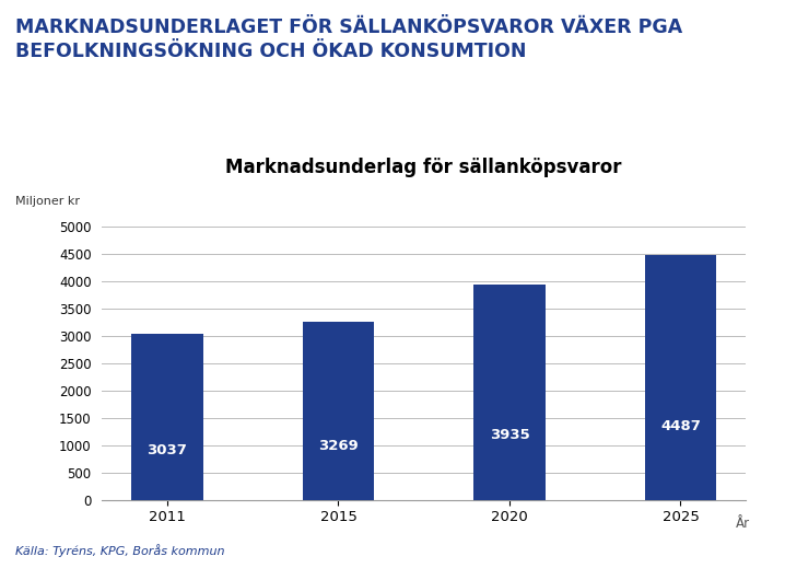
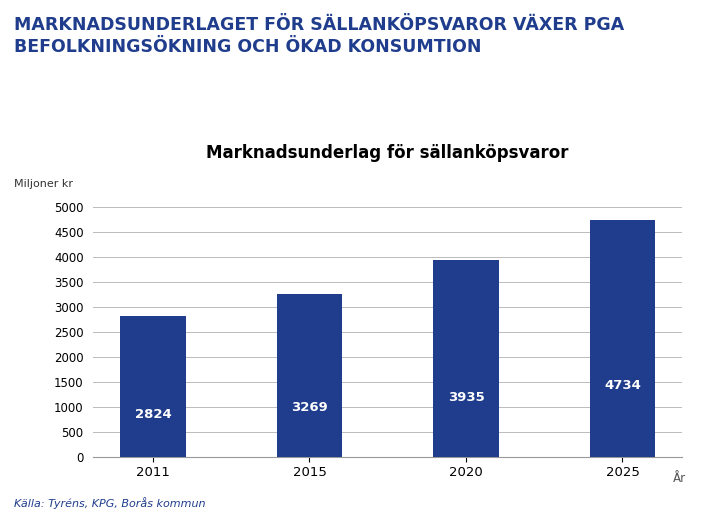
2011: 3037 -> 2824
2025: 4487 -> 4734
